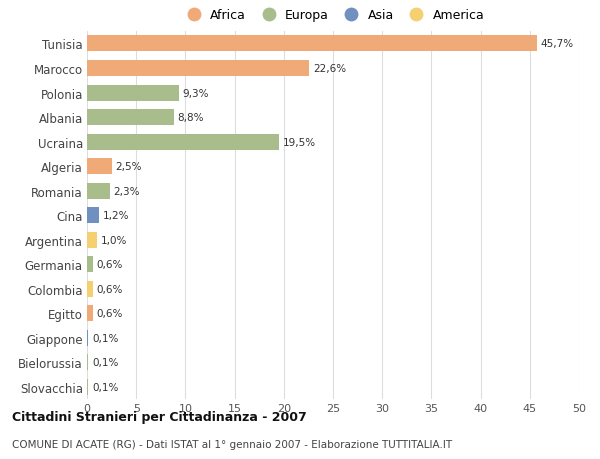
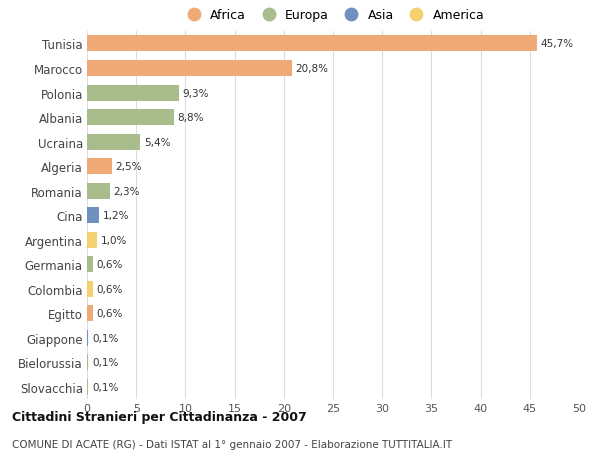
Marocco: 22,6% -> 20,8%
Ucraina: 19,5% -> 5,4%
